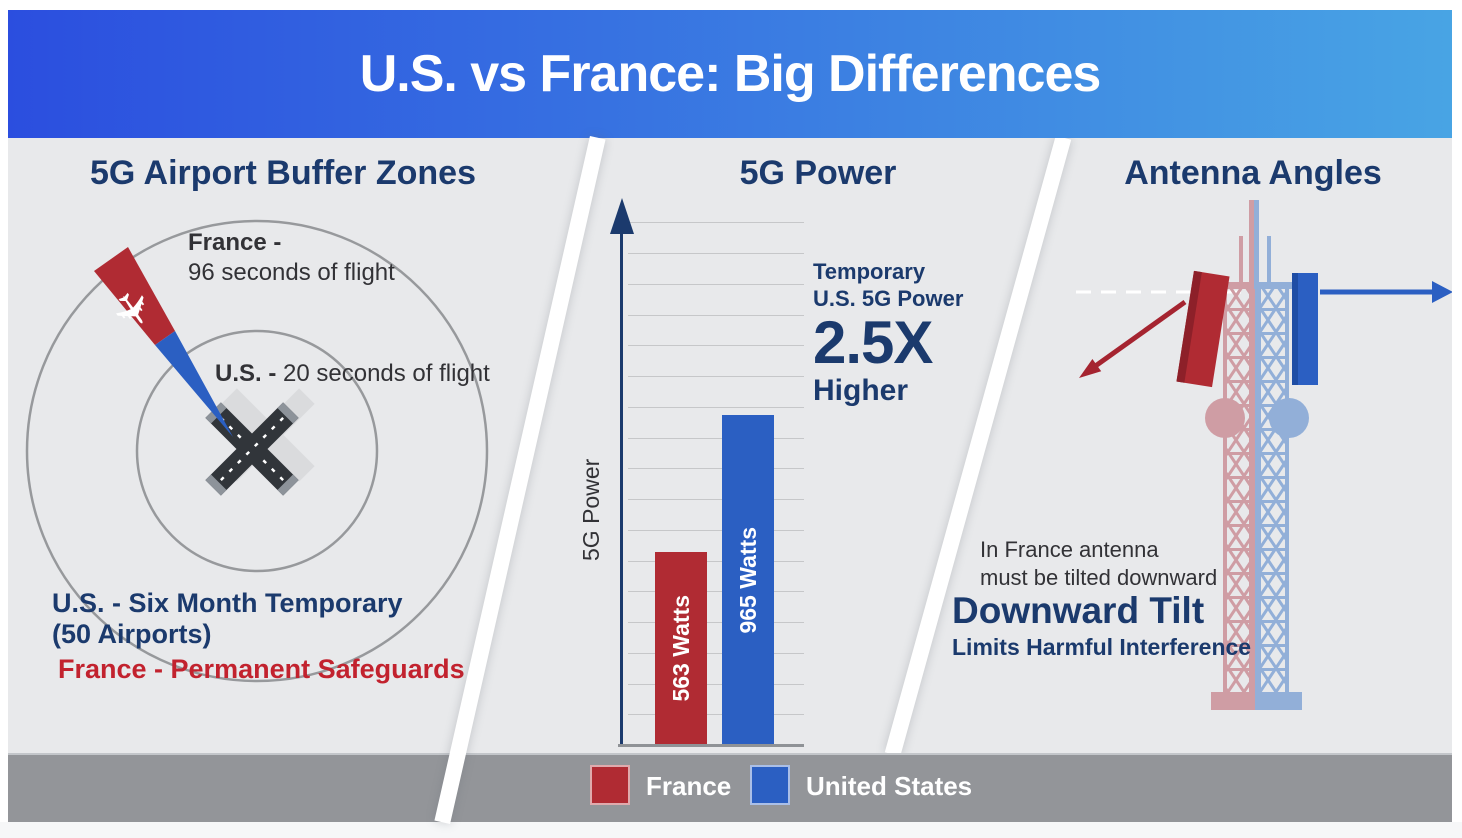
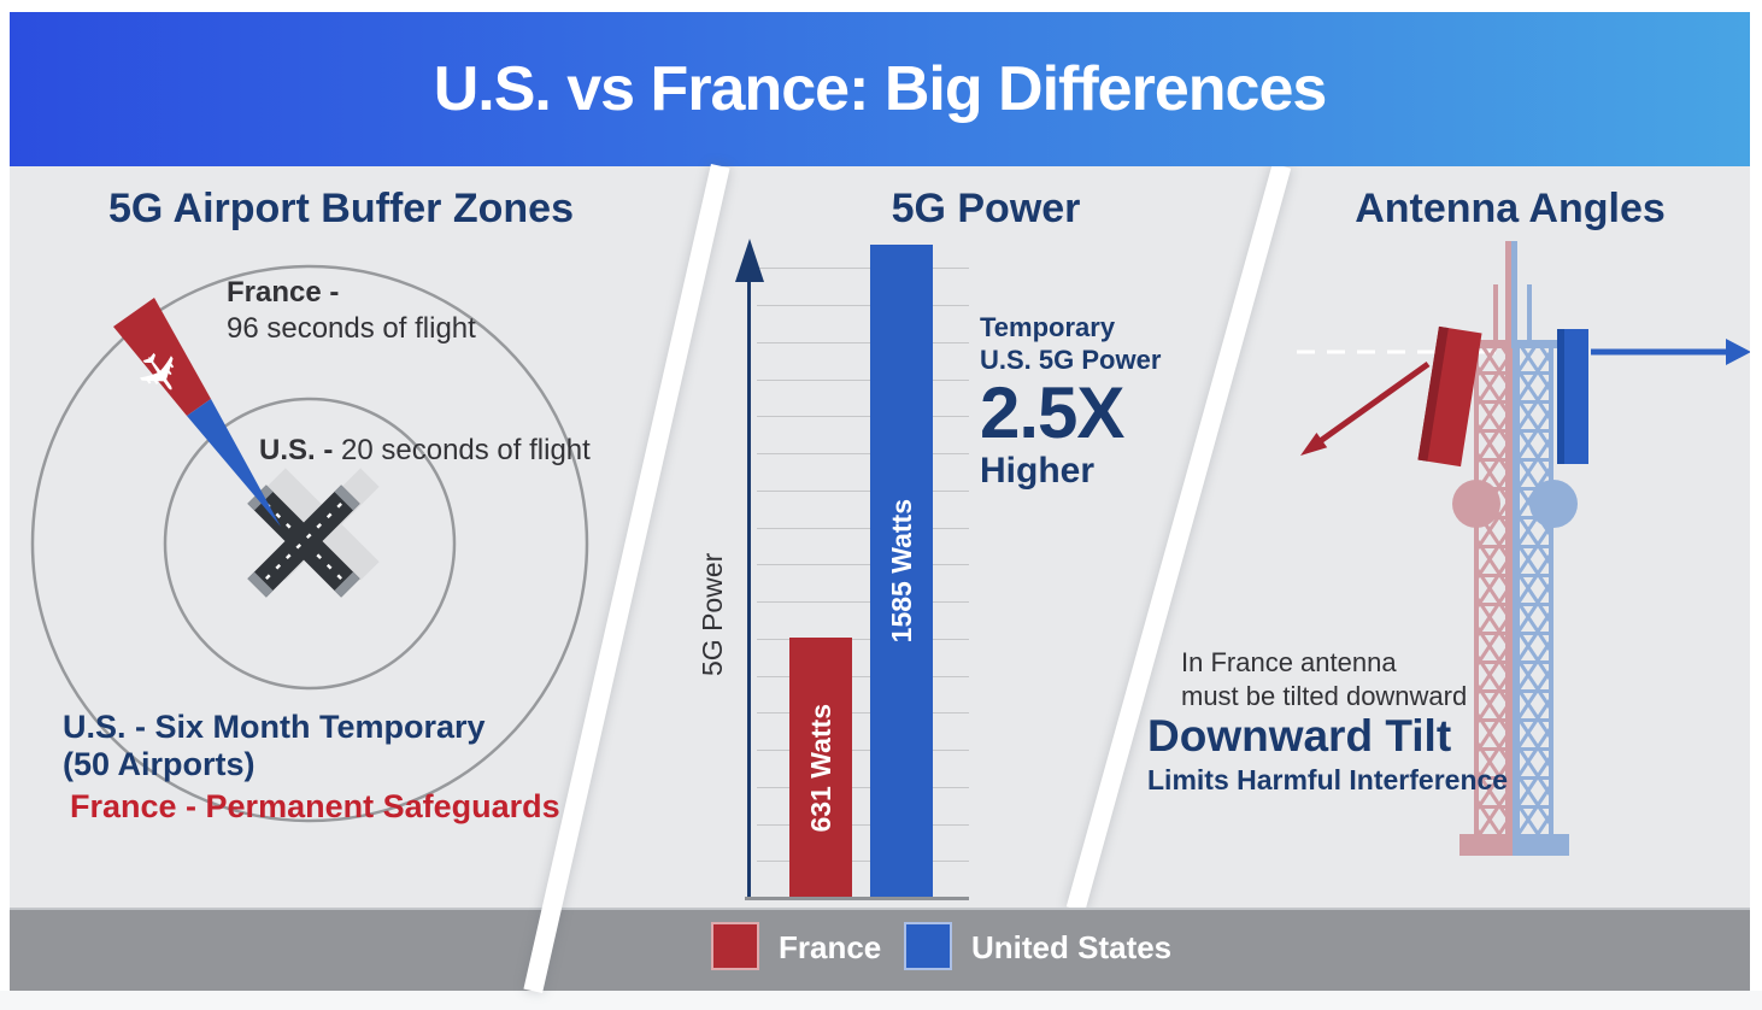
France: 563 -> 631
United States: 965 -> 1585
